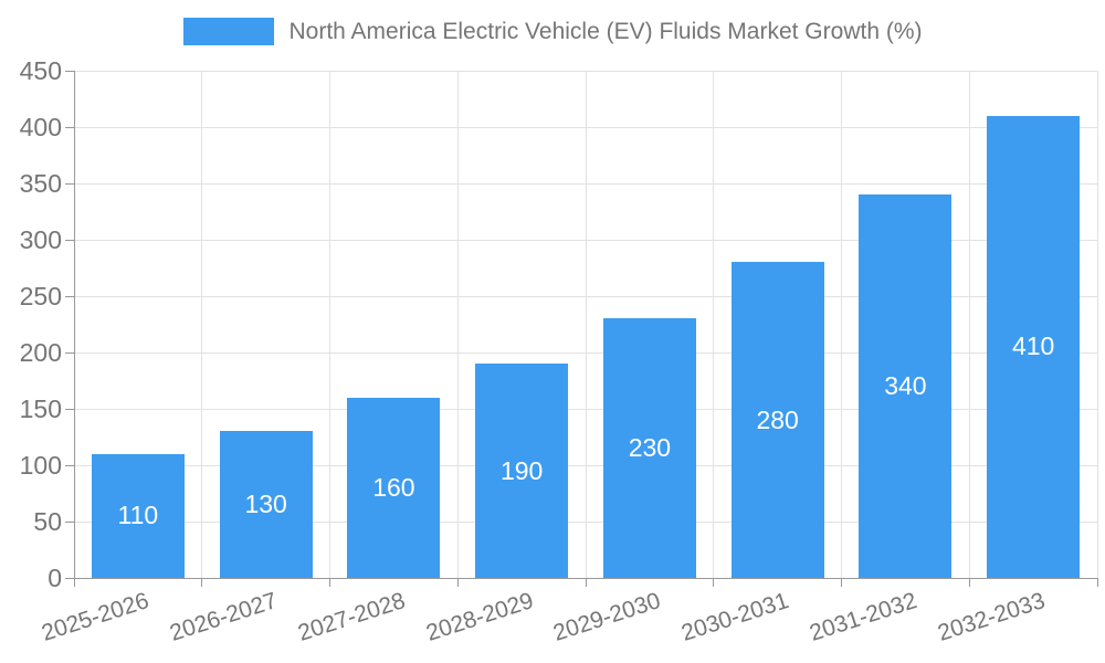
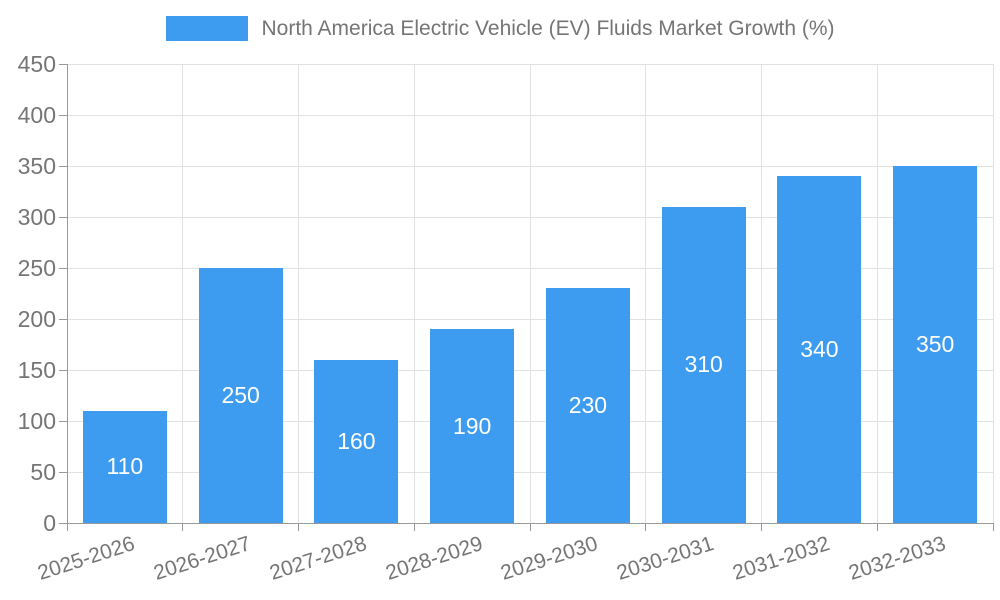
2026-2027: 130 -> 250
2030-2031: 280 -> 310
2032-2033: 410 -> 350
